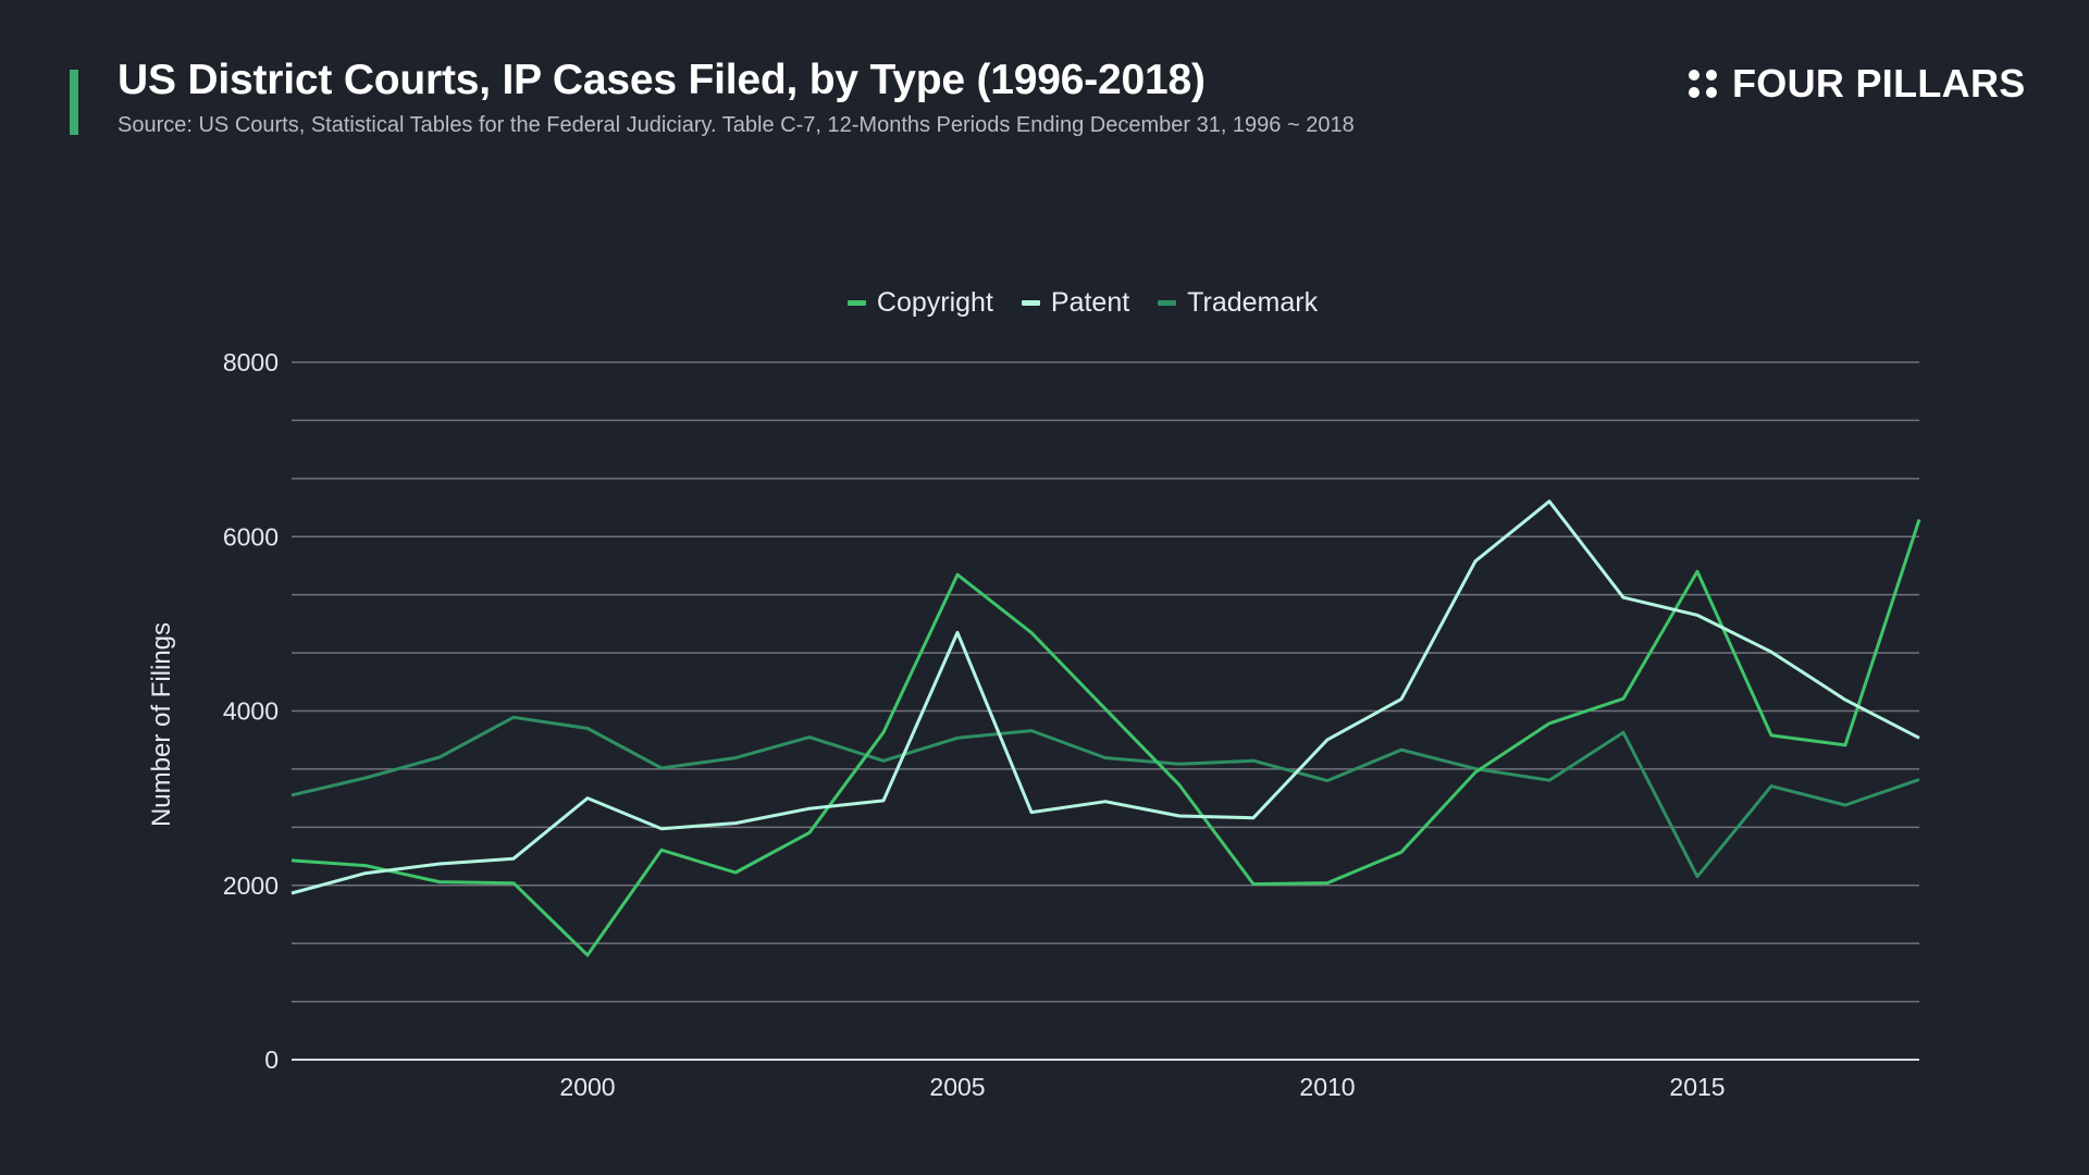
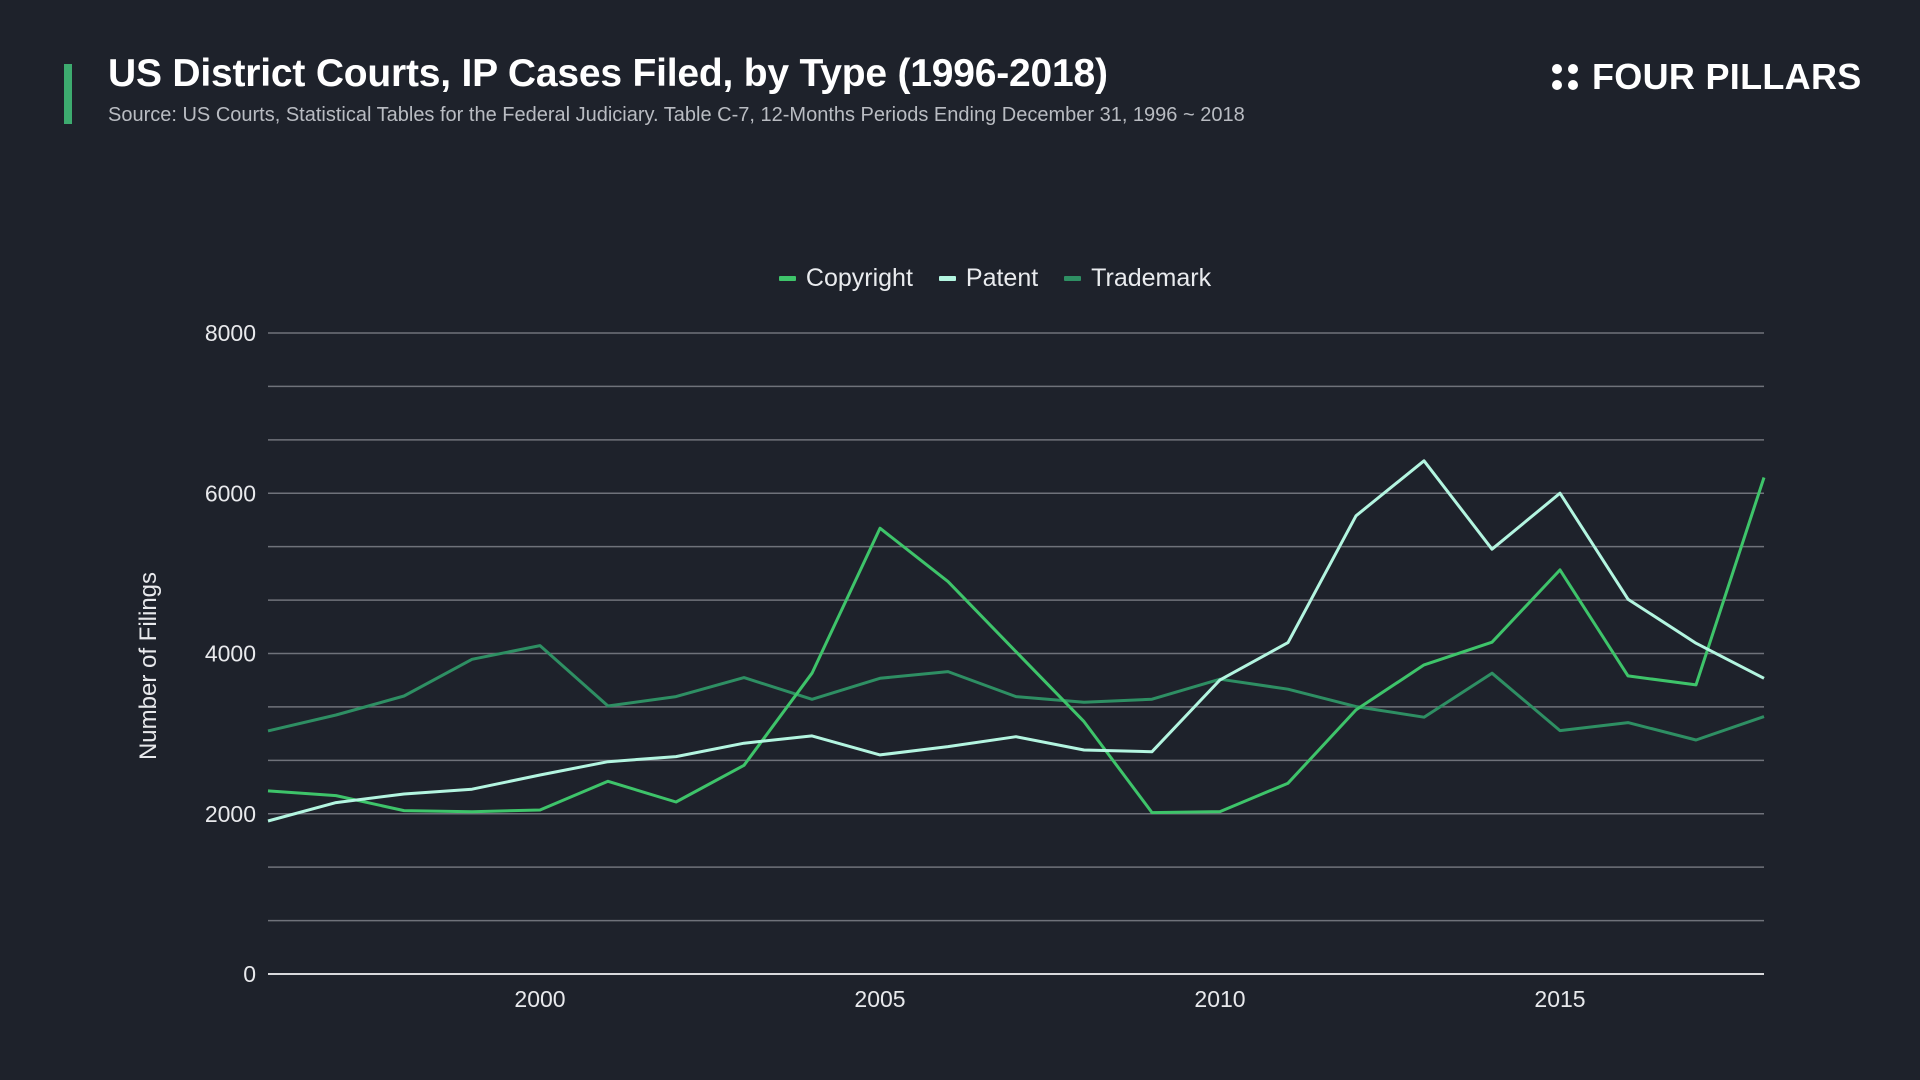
Copyright/2000: 1200 -> 2000
Patent/2000: 3000 -> 2500
Trademark/2000: 3800 -> 4100
Patent/2005: 4900 -> 2700
Trademark/2010: 3200 -> 3700
Copyright/2015: 5600 -> 5000
Patent/2015: 5100 -> 6000
Trademark/2015: 2100 -> 3000
